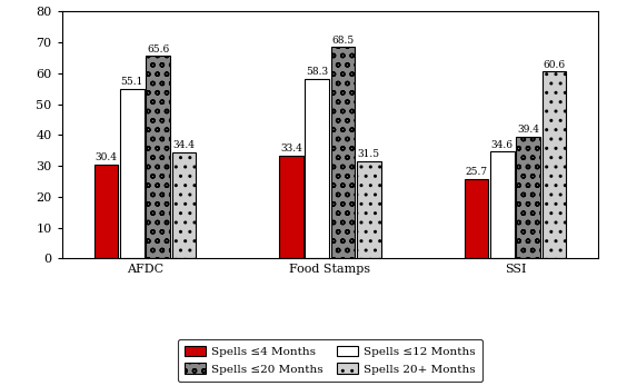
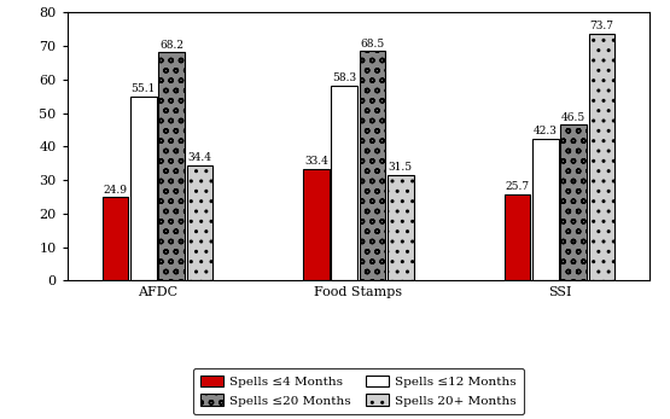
Spells ≤4 Months/AFDC: 30.4 -> 24.9
Spells ≤20 Months/AFDC: 65.6 -> 68.2
Spells ≤12 Months/SSI: 34.6 -> 42.3
Spells ≤20 Months/SSI: 39.4 -> 46.5
Spells 20+ Months/SSI: 60.6 -> 73.7
